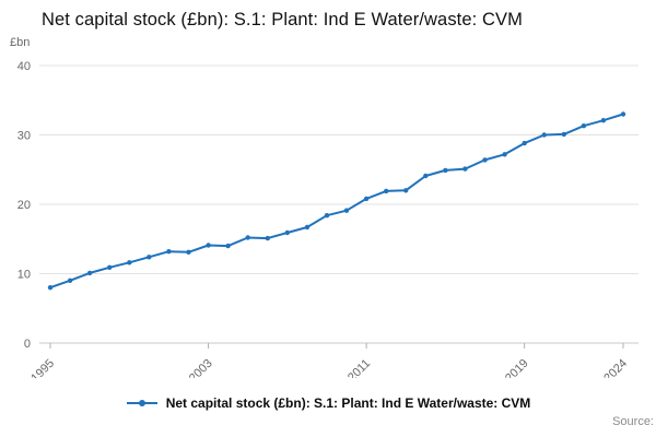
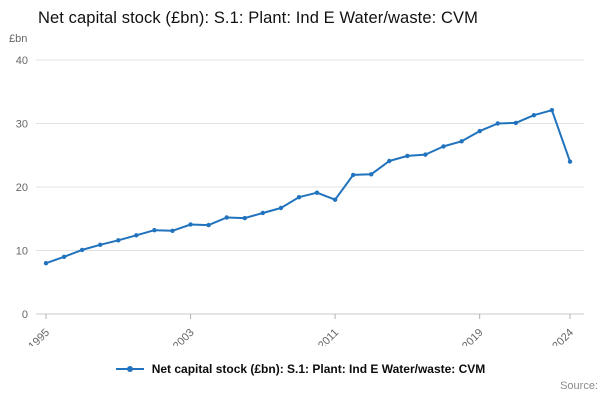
2011: 21 -> 18
2024: 33 -> 24
